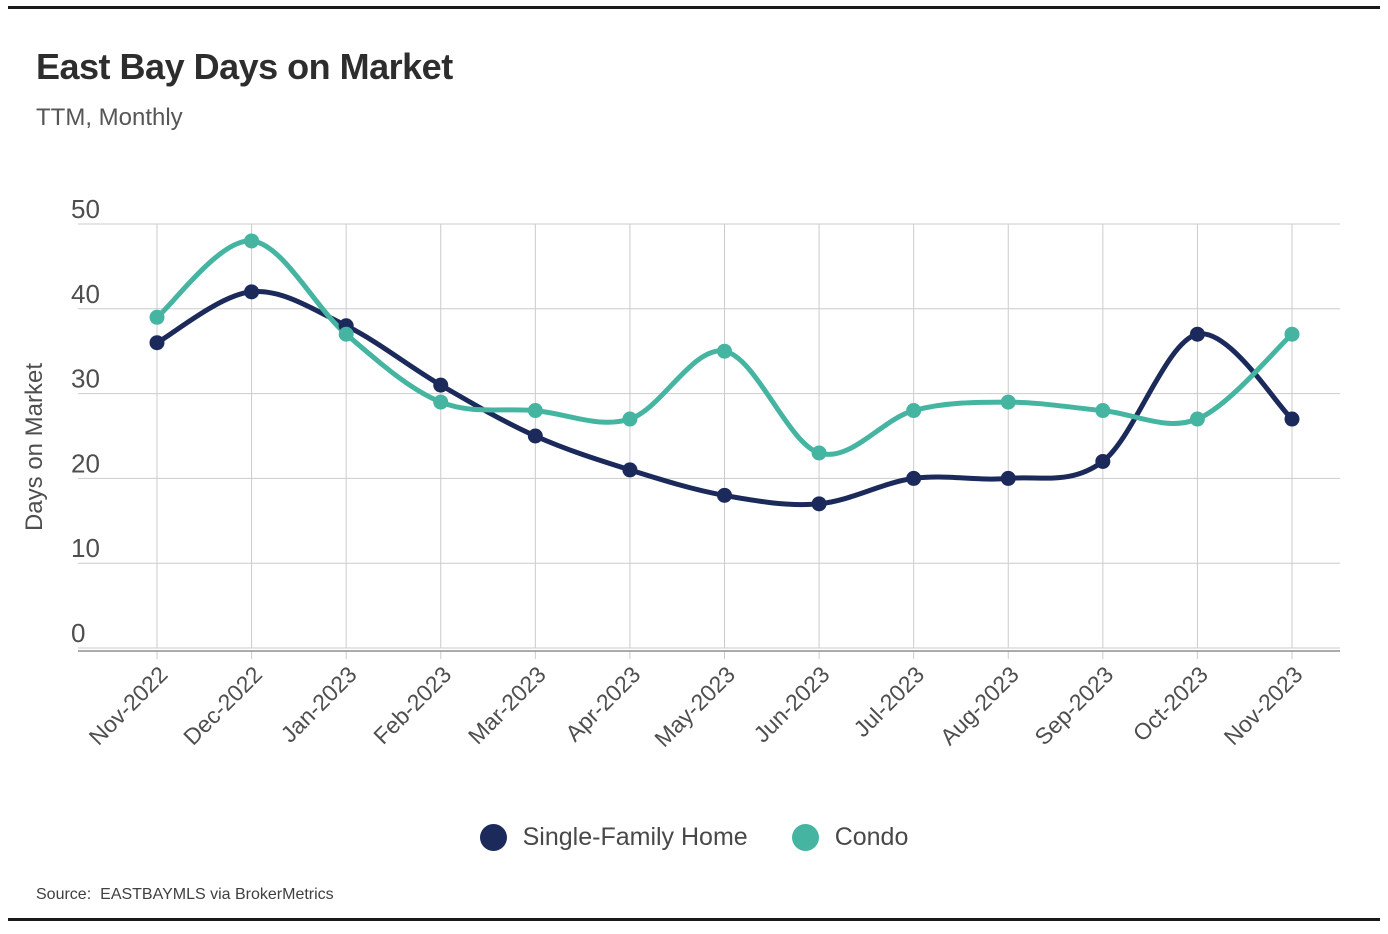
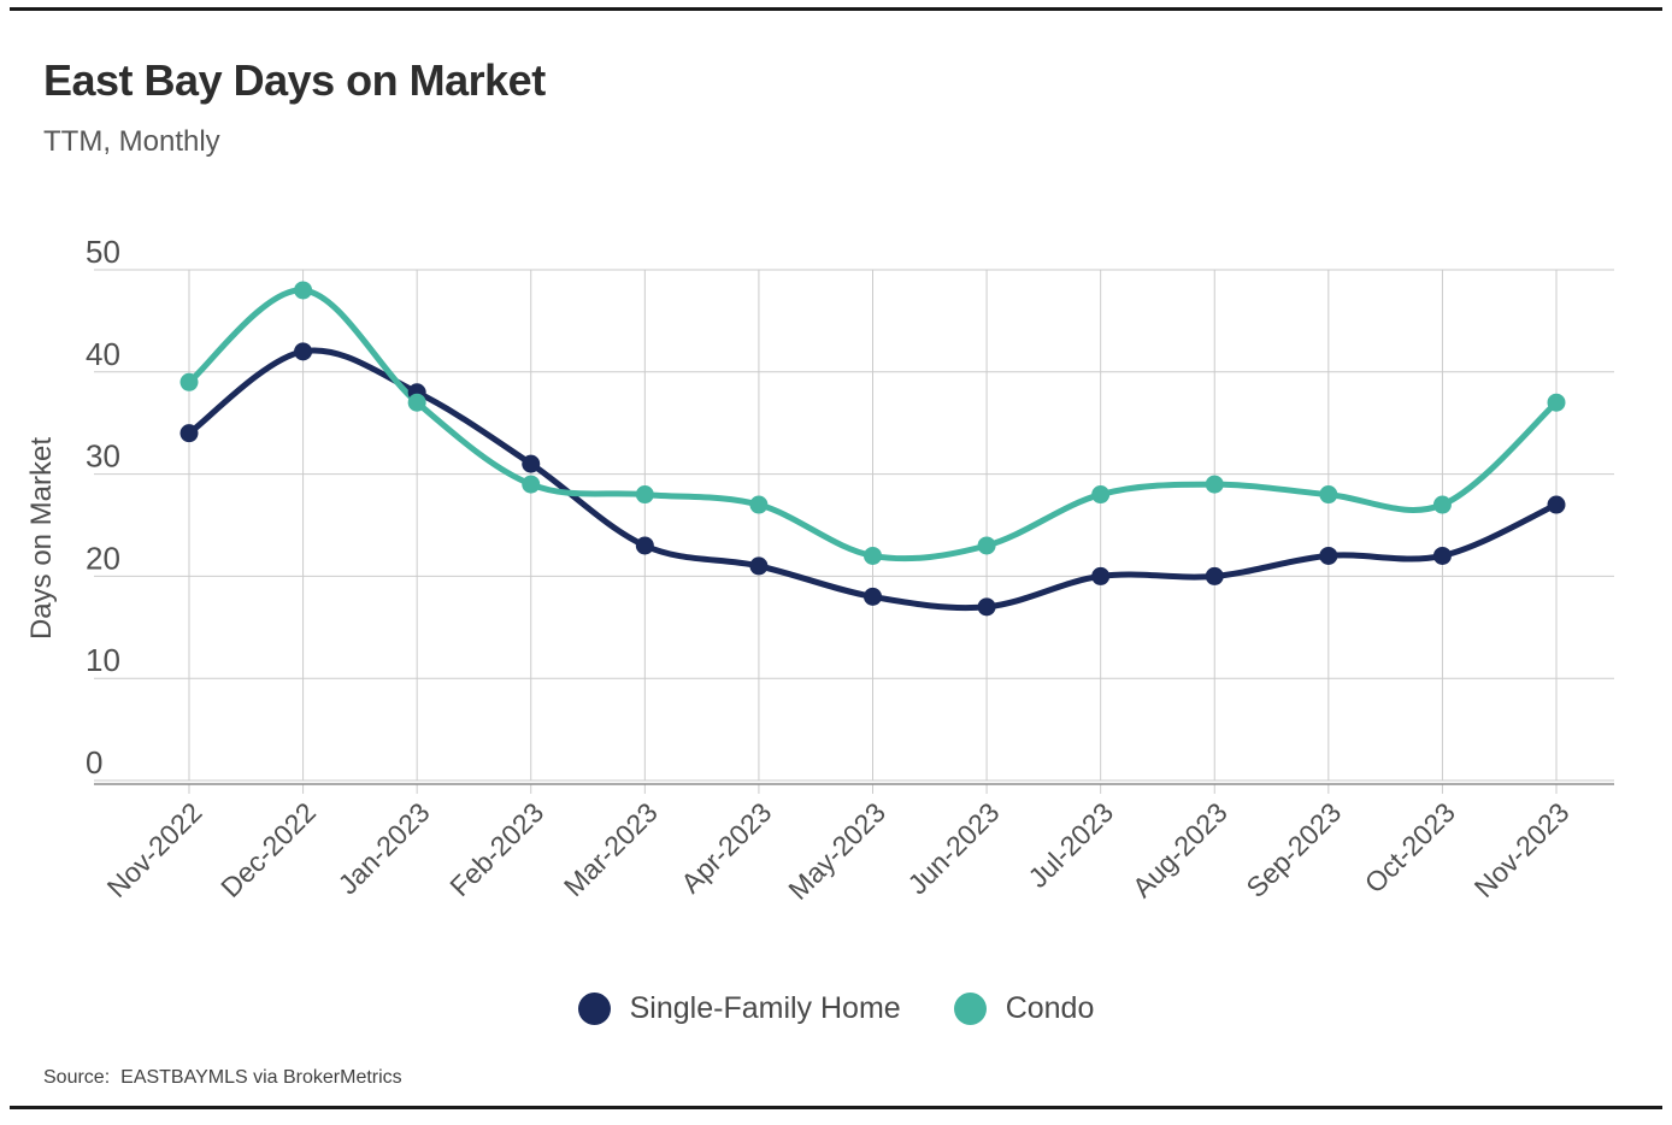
Single-Family Home/Nov-2022: 36 -> 34
Single-Family Home/Mar-2023: 25 -> 23
Condo/May-2023: 35 -> 22
Single-Family Home/Oct-2023: 37 -> 22
